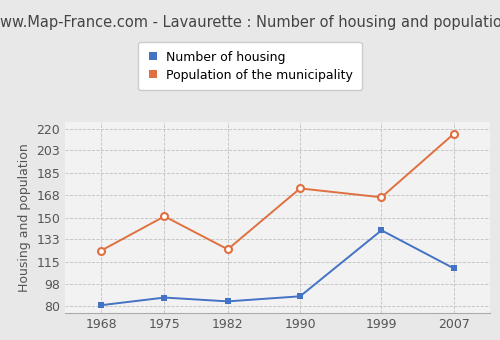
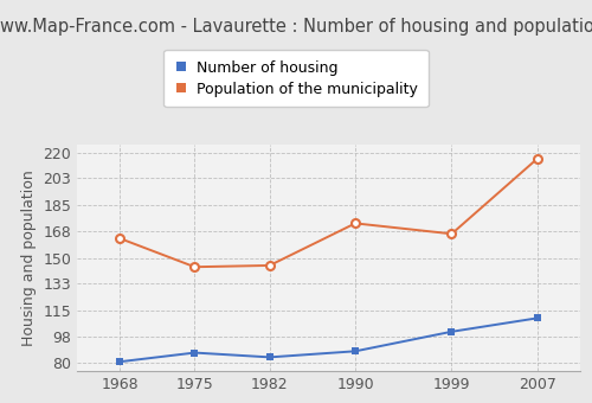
Population of the municipality/1968: 124 -> 163
Population of the municipality/1975: 151 -> 144
Population of the municipality/1982: 125 -> 145
Number of housing/1999: 140 -> 101
